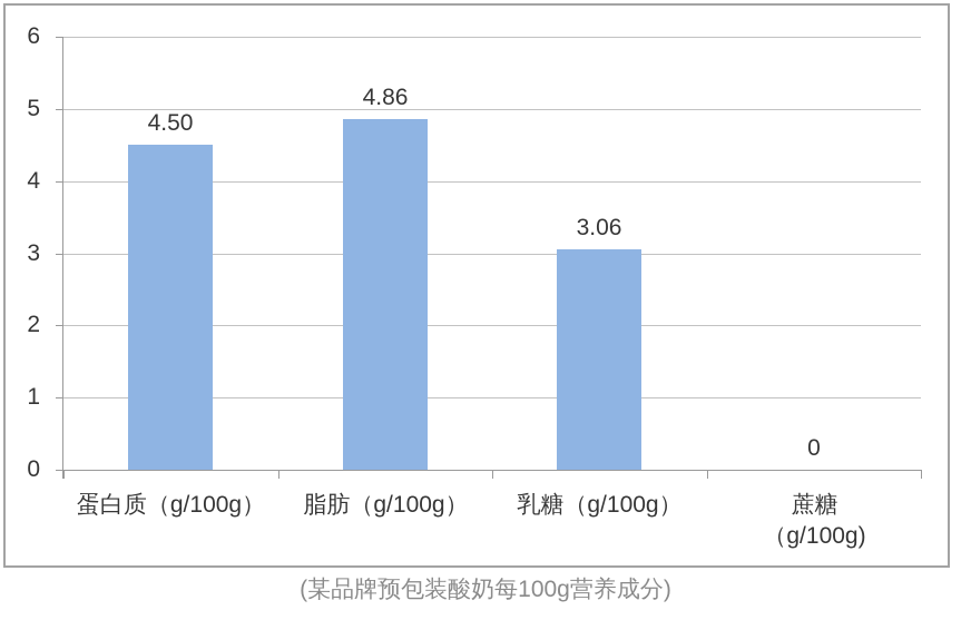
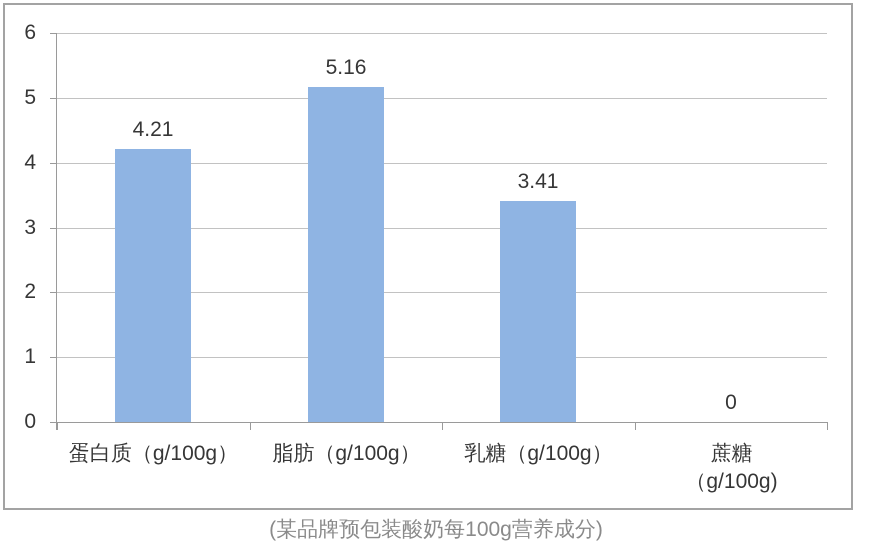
蛋白质（g/100g）: 4.50 -> 4.21
脂肪（g/100g）: 4.86 -> 5.16
乳糖（g/100g）: 3.06 -> 3.41
